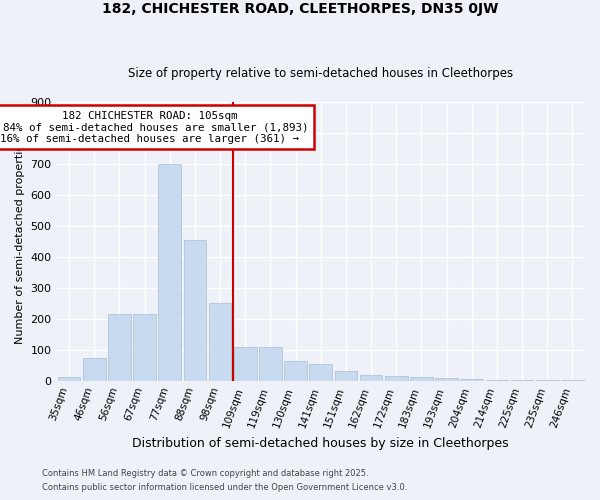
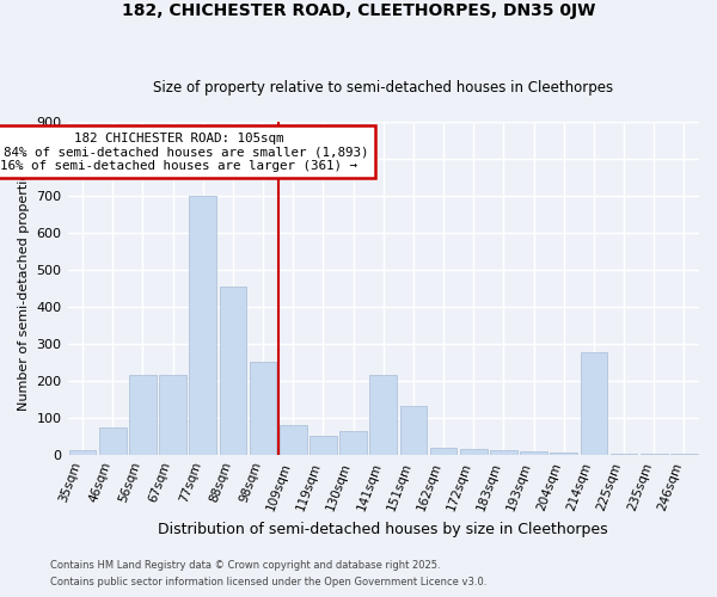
109sqm: 110 -> 80
119sqm: 110 -> 50
141sqm: 55 -> 215
151sqm: 30 -> 130
214sqm: 3 -> 275
